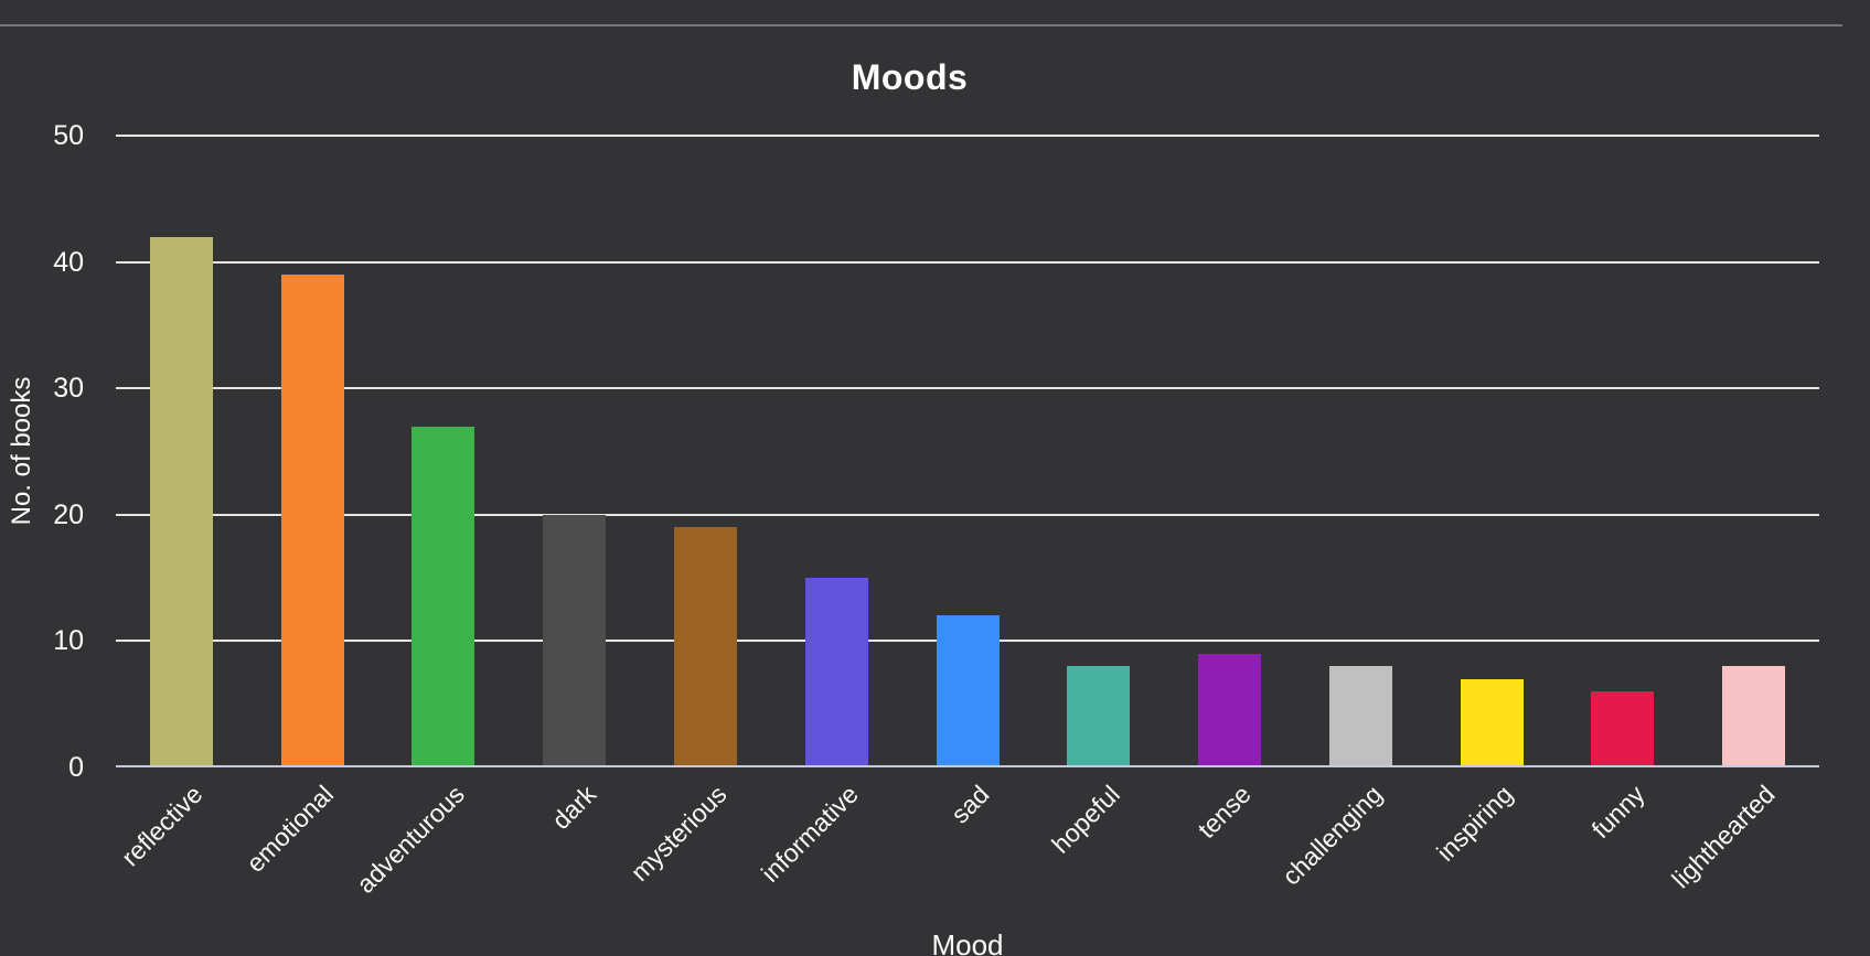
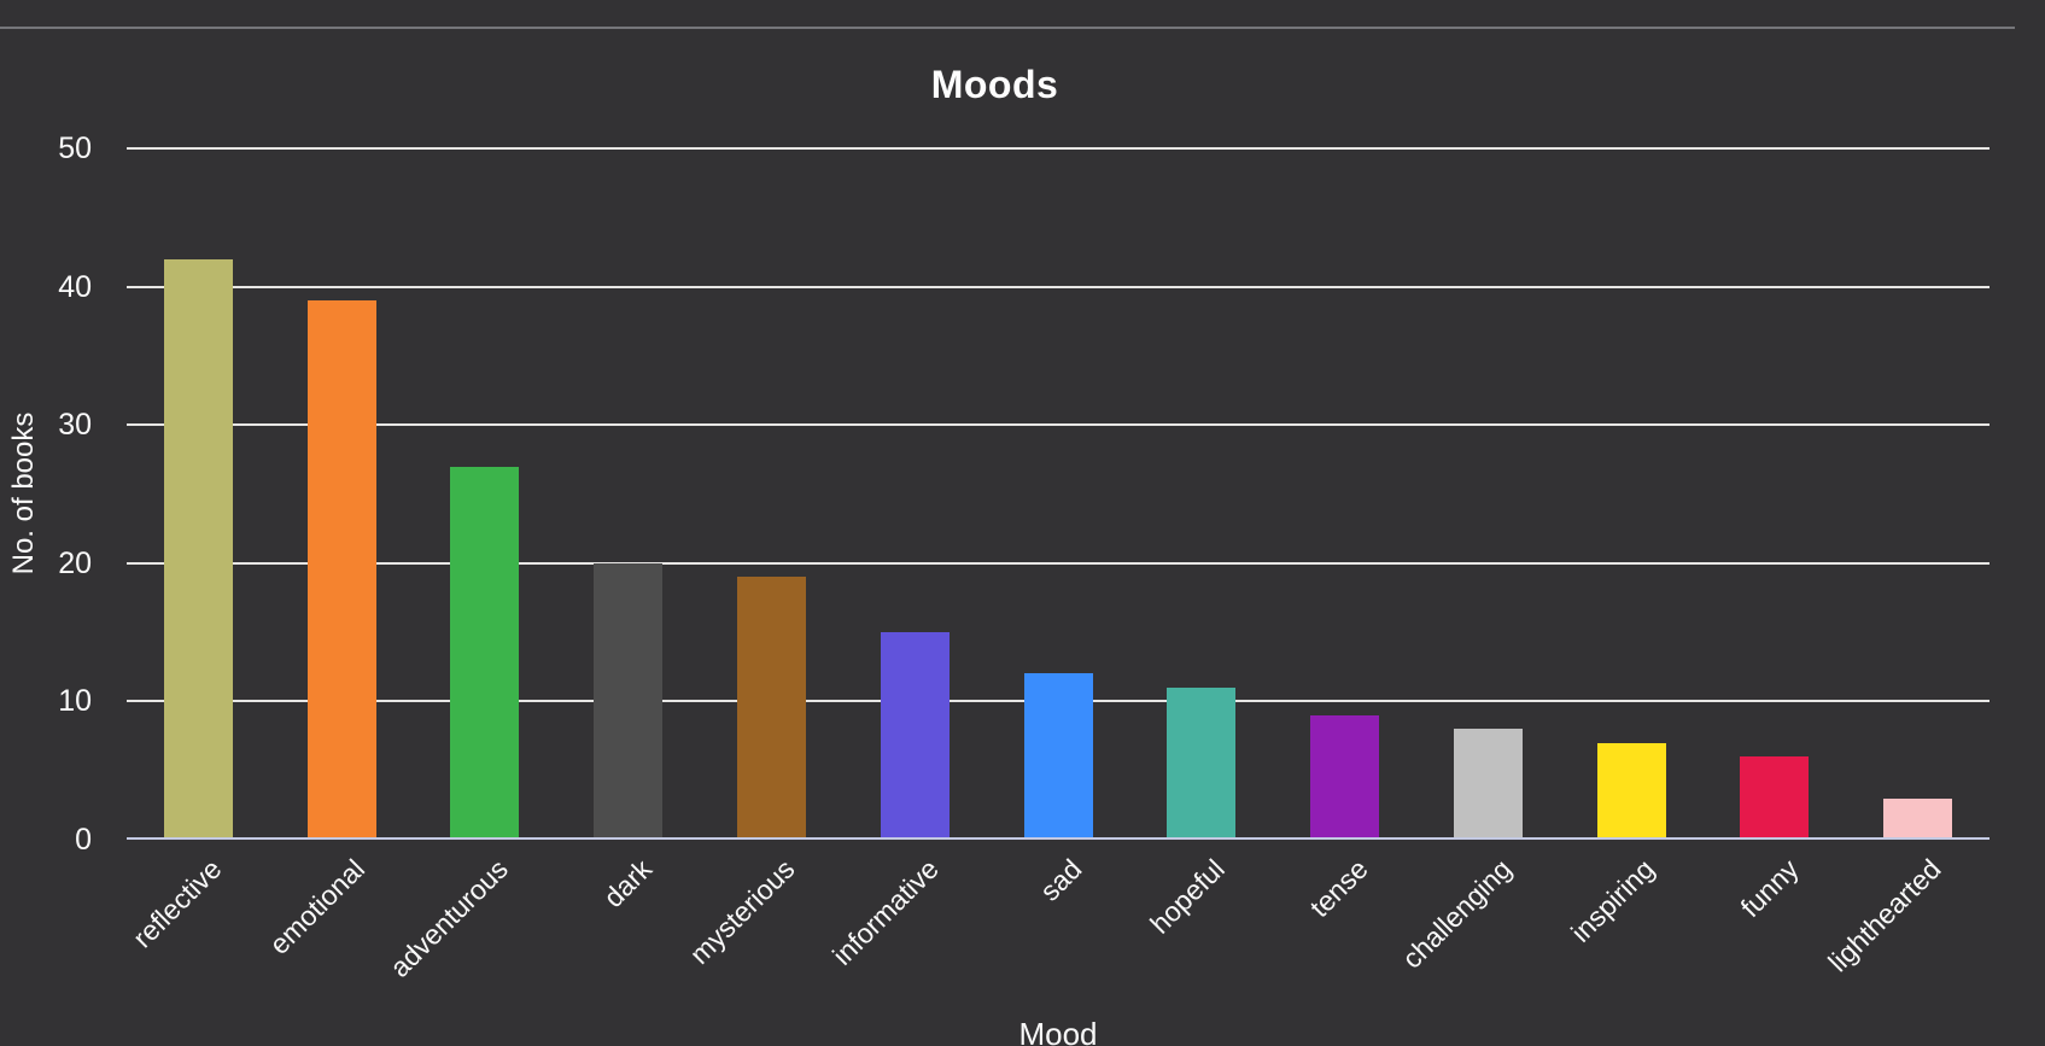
hopeful: 8 -> 11
lighthearted: 8 -> 3
